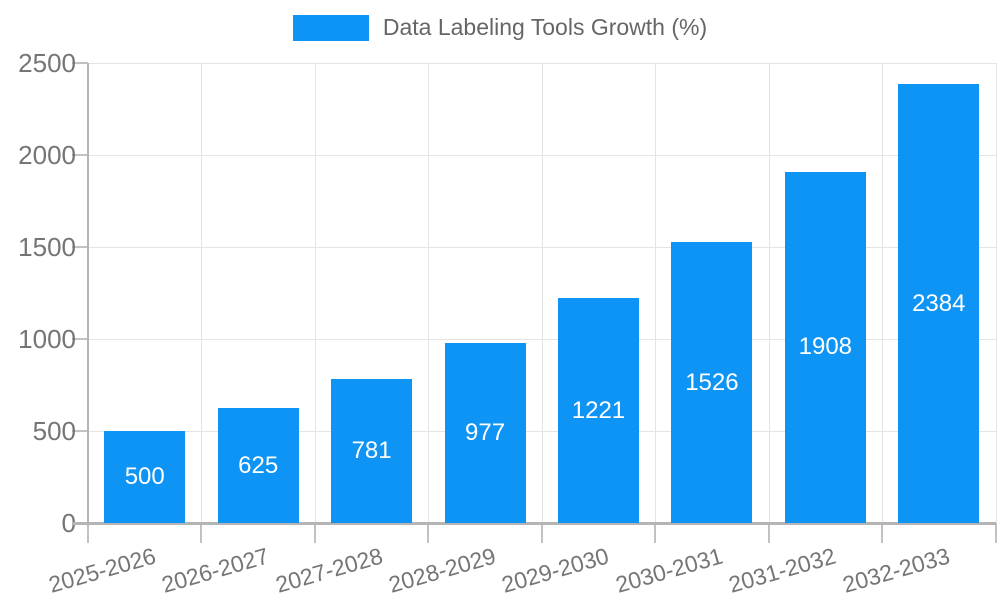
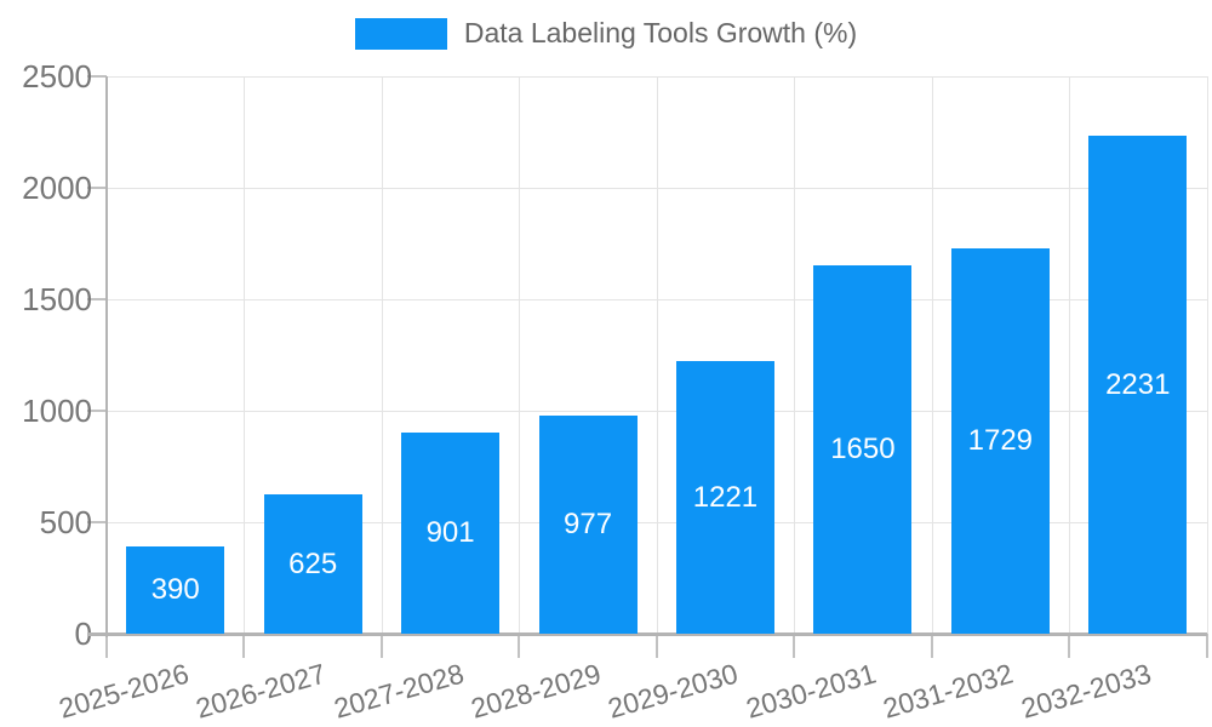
2025-2026: 500 -> 390
2027-2028: 781 -> 901
2030-2031: 1526 -> 1650
2031-2032: 1908 -> 1729
2032-2033: 2384 -> 2231
